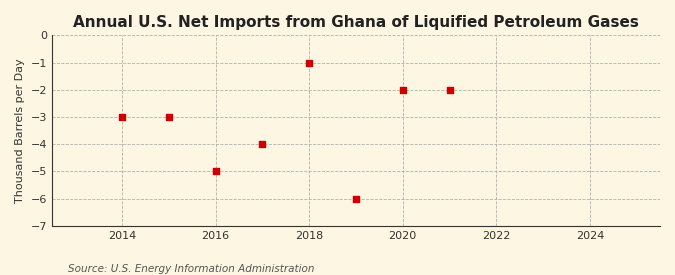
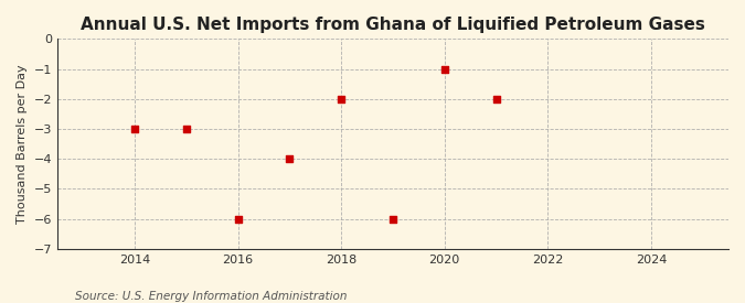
2016: -5 -> -6
2018: -1 -> -2
2020: -2 -> -1
